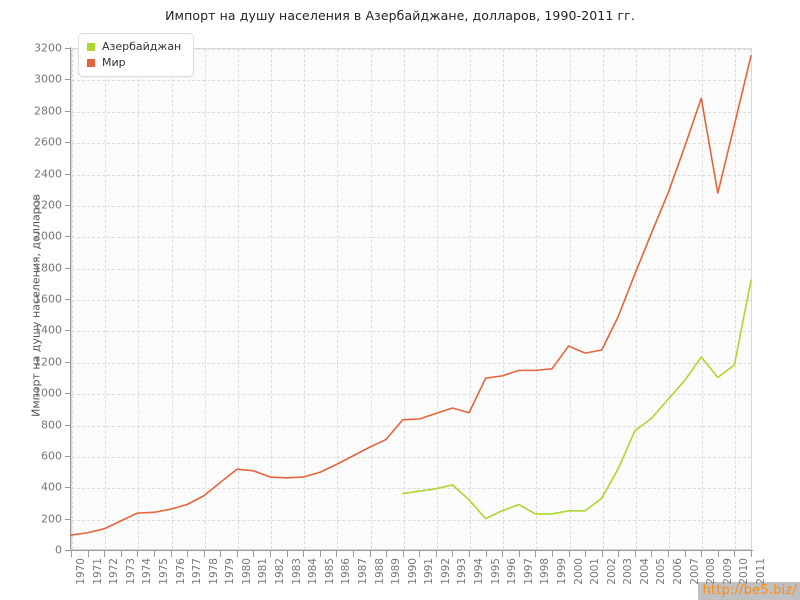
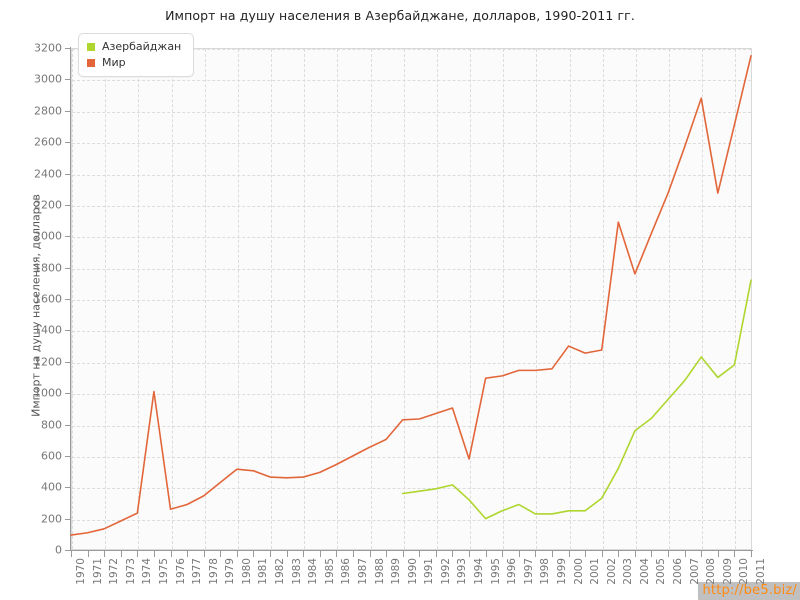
Мир/1975: 240 -> 1010
Мир/1994: 880 -> 580
Мир/2003: 1490 -> 2090
